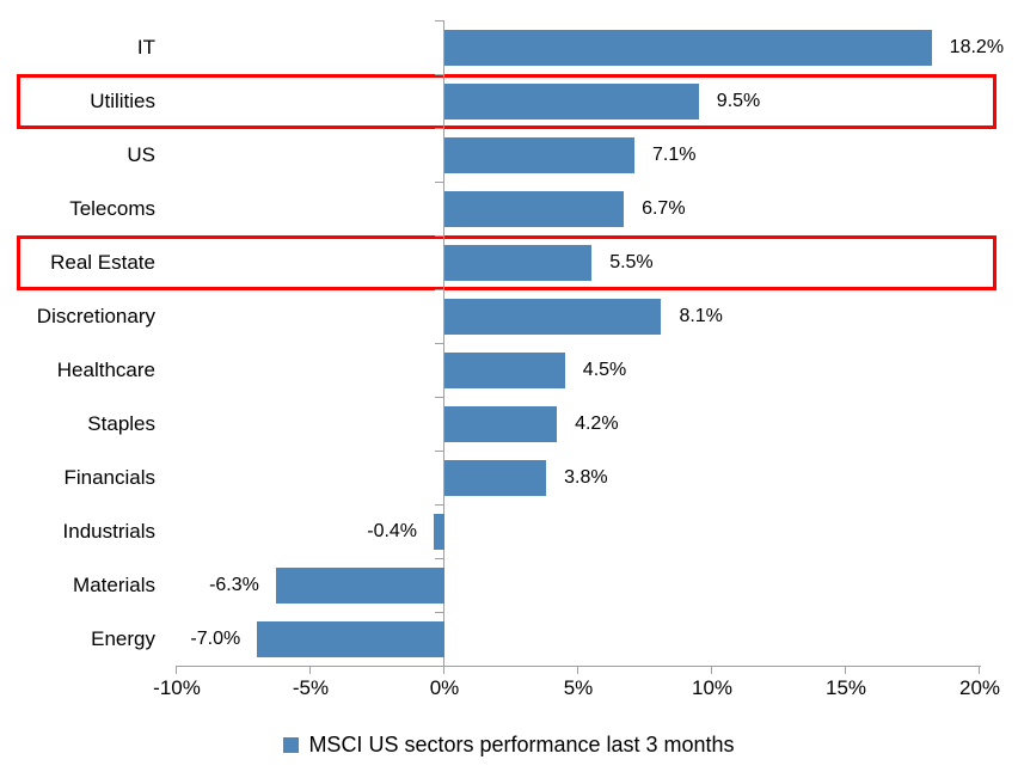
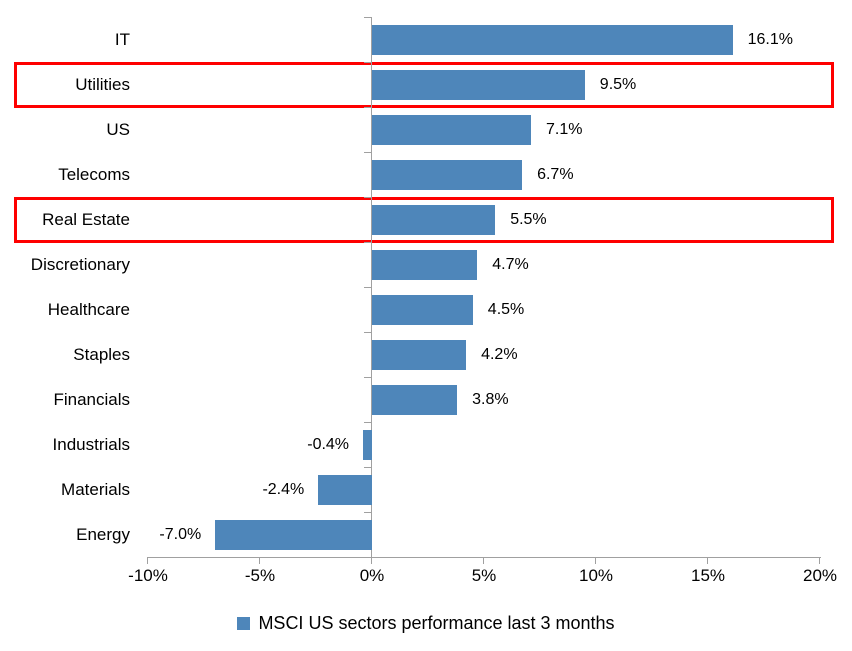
IT: 18.2% -> 16.1%
Discretionary: 8.1% -> 4.7%
Materials: -6.3% -> -2.4%
